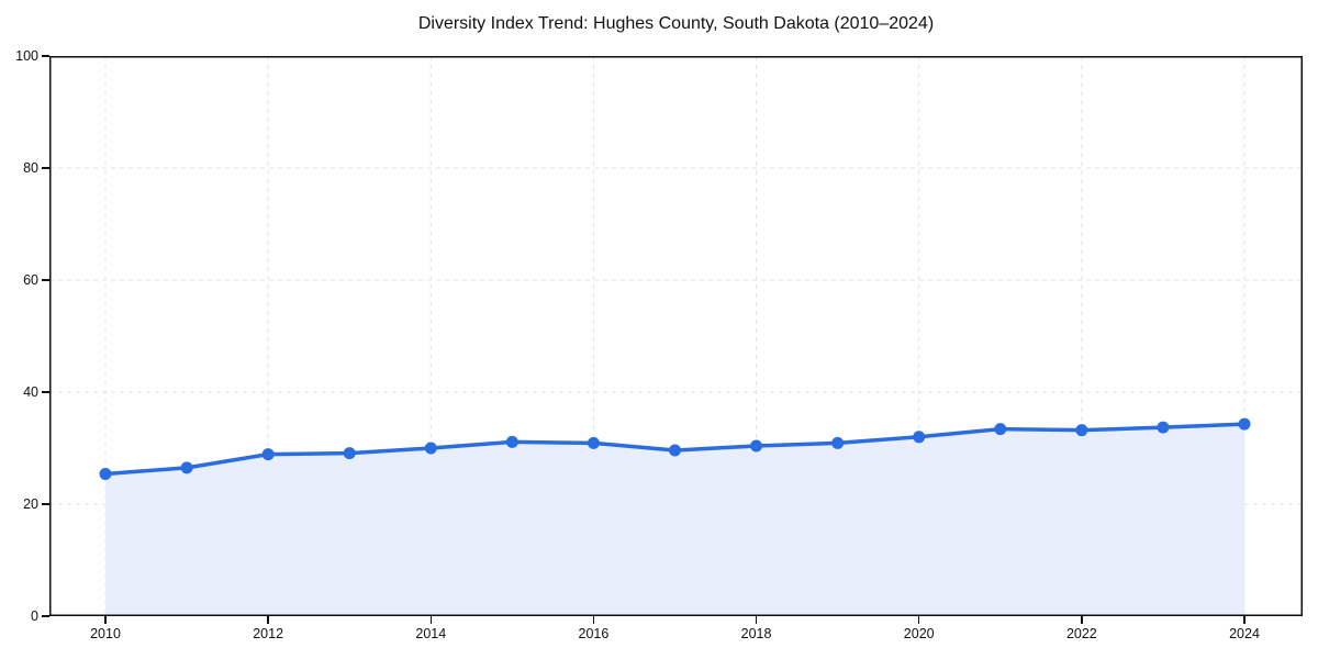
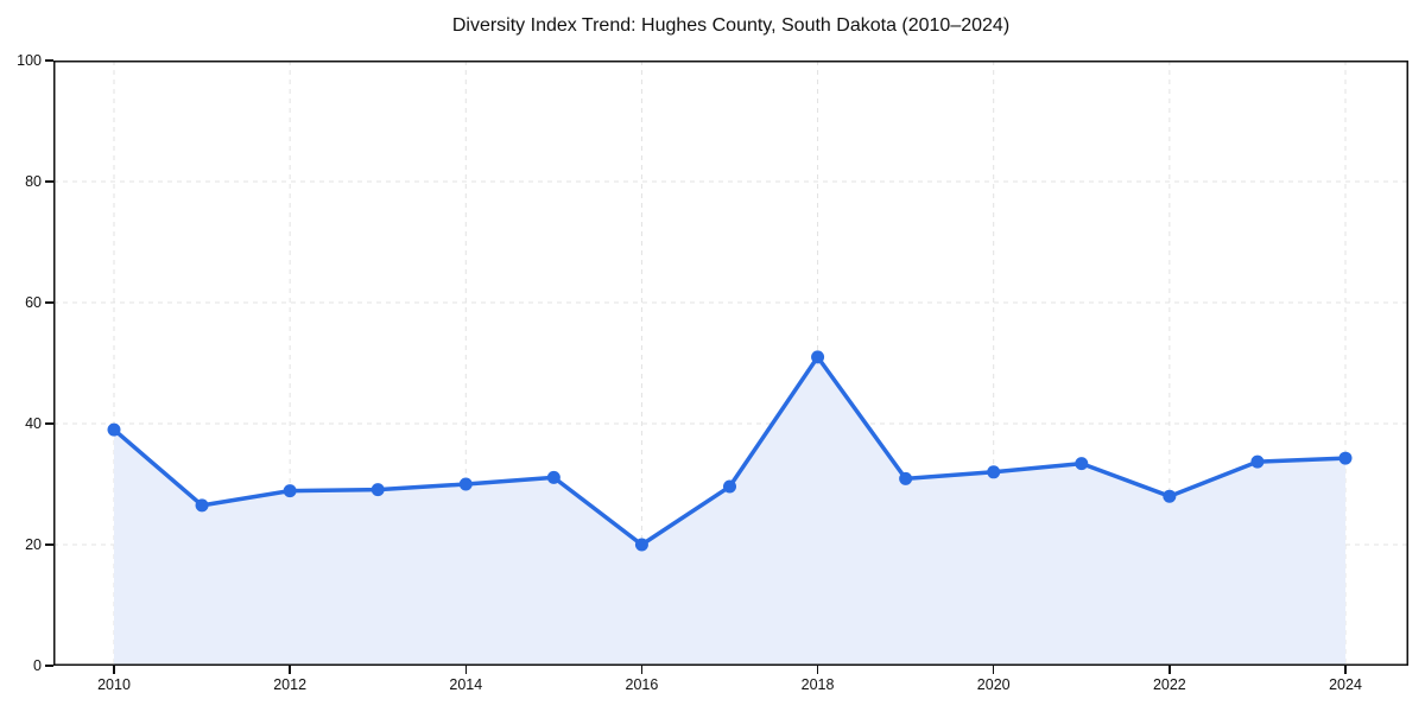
2010: 25 -> 39
2016: 31 -> 20
2018: 30 -> 51
2022: 33 -> 28
